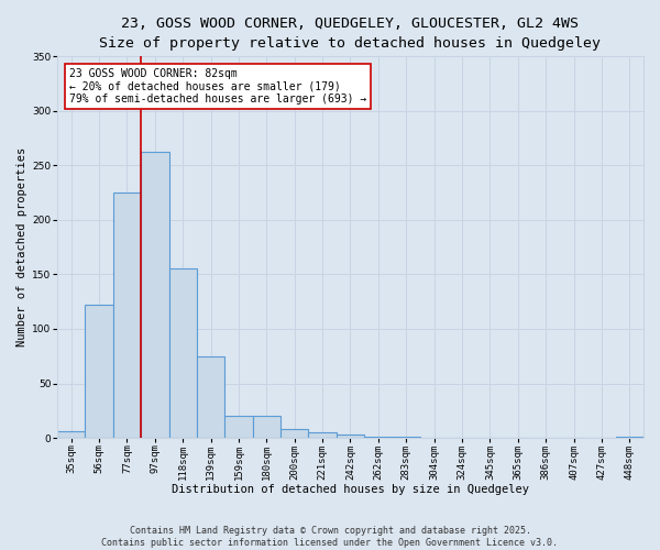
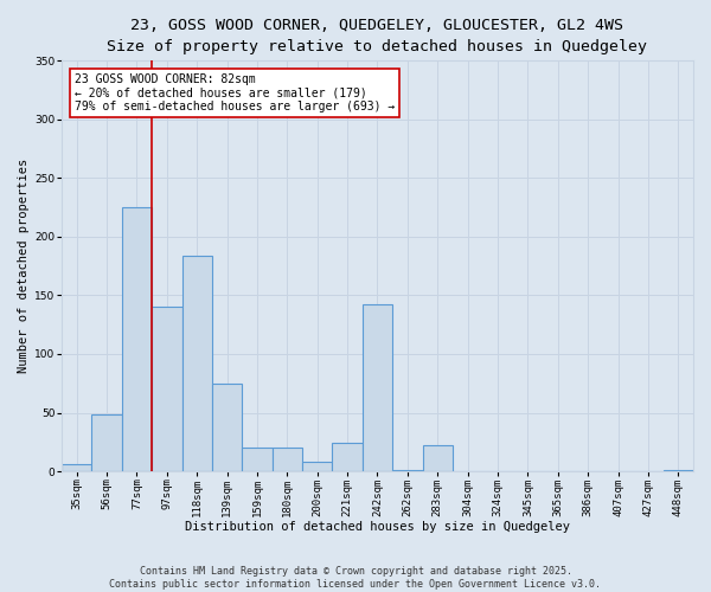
56sqm: 122 -> 48
97sqm: 263 -> 140
118sqm: 155 -> 184
221sqm: 5 -> 24
242sqm: 3 -> 142
283sqm: 1 -> 22
